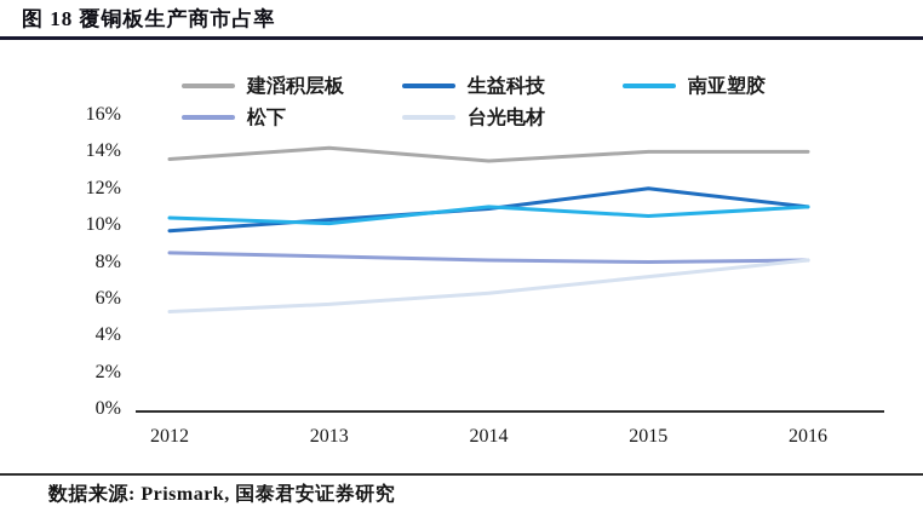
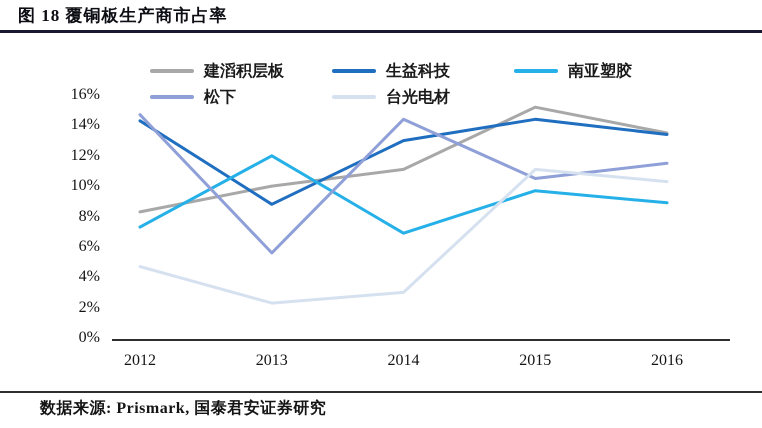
建滔积层板/2012: 13.6% -> 8.3%
生益科技/2012: 9.7% -> 14.3%
南亚塑胶/2012: 10.4% -> 7.3%
松下/2012: 8.5% -> 14.7%
台光电材/2012: 5.3% -> 4.7%
建滔积层板/2013: 14.2% -> 10.0%
生益科技/2013: 10.3% -> 8.8%
南亚塑胶/2013: 10.1% -> 12.0%
松下/2013: 8.3% -> 5.6%
台光电材/2013: 5.7% -> 2.3%
建滔积层板/2014: 13.5% -> 11.1%
生益科技/2014: 10.9% -> 13.0%
南亚塑胶/2014: 11.0% -> 6.9%
松下/2014: 8.1% -> 14.4%
台光电材/2014: 6.3% -> 3.0%
建滔积层板/2015: 14.0% -> 15.2%
生益科技/2015: 12.0% -> 14.4%
南亚塑胶/2015: 10.5% -> 9.7%
松下/2015: 8.0% -> 10.5%
台光电材/2015: 7.2% -> 11.1%
建滔积层板/2016: 14.0% -> 13.5%
生益科技/2016: 11.0% -> 13.4%
南亚塑胶/2016: 11.0% -> 8.9%
松下/2016: 8.1% -> 11.5%
台光电材/2016: 8.1% -> 10.3%
